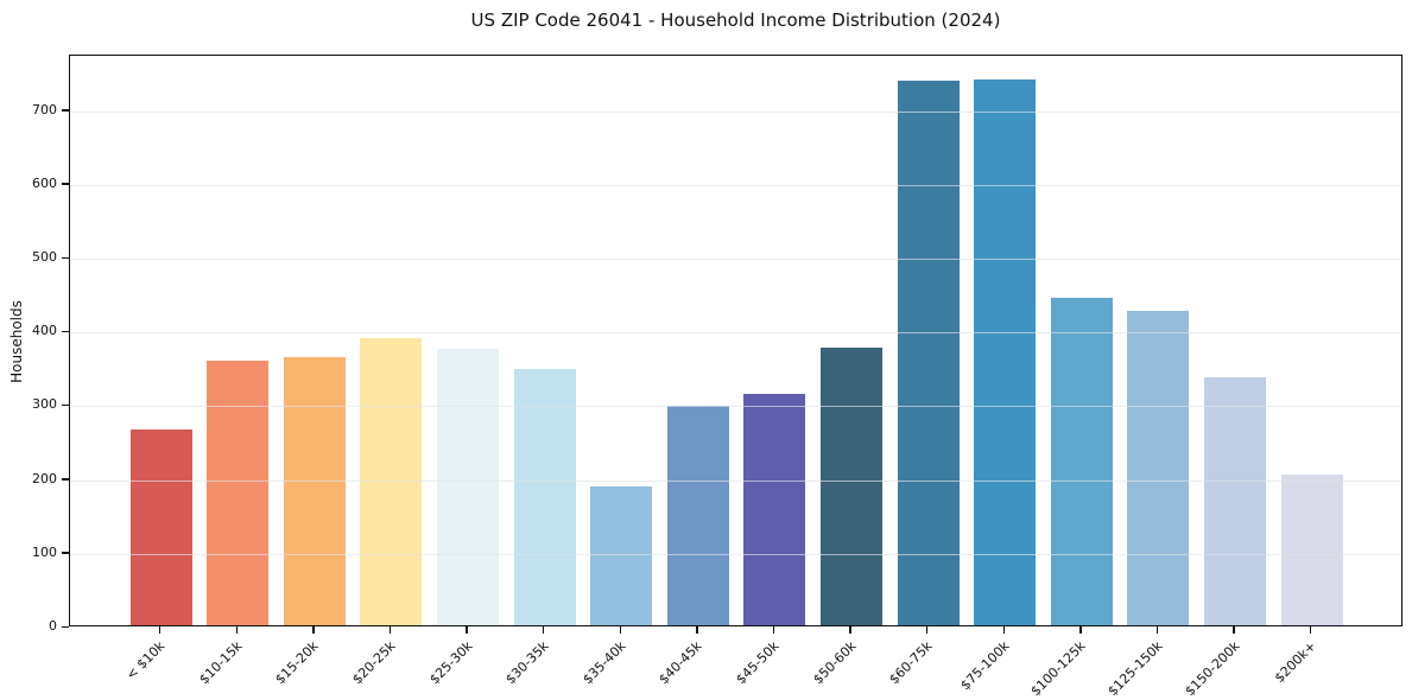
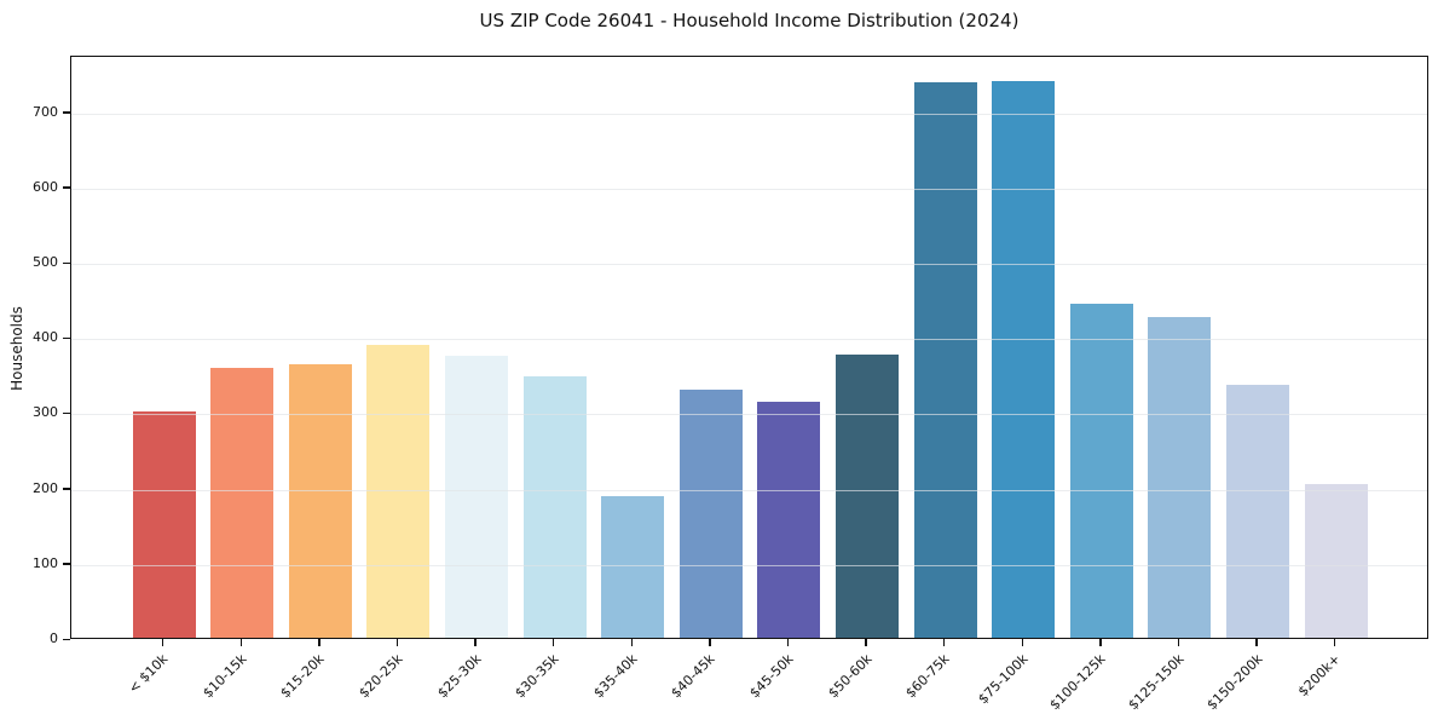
< $10k: 260 -> 300
$40-45k: 300 -> 330
